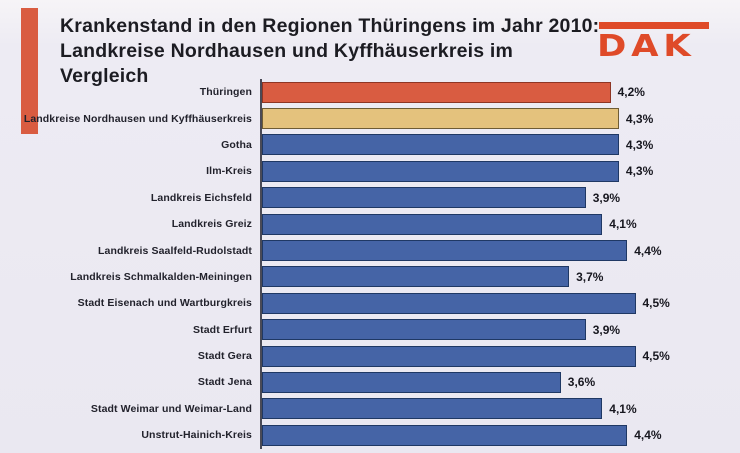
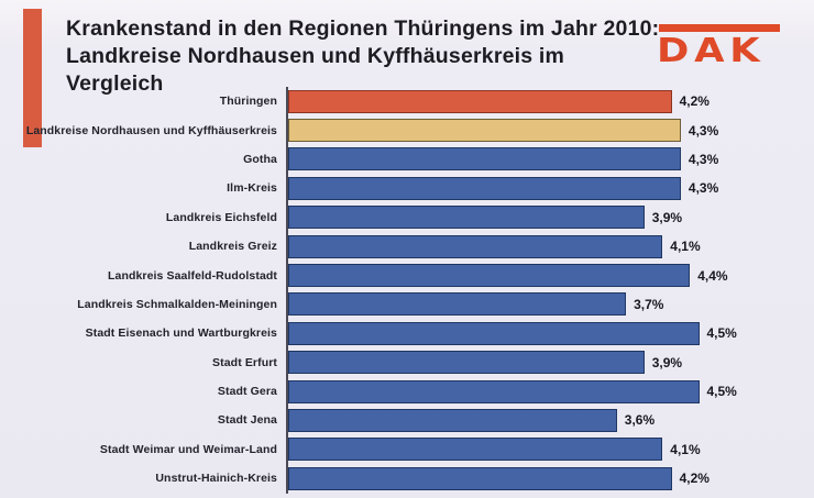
Unstrut-Hainich-Kreis: 4,4% -> 4,2%
